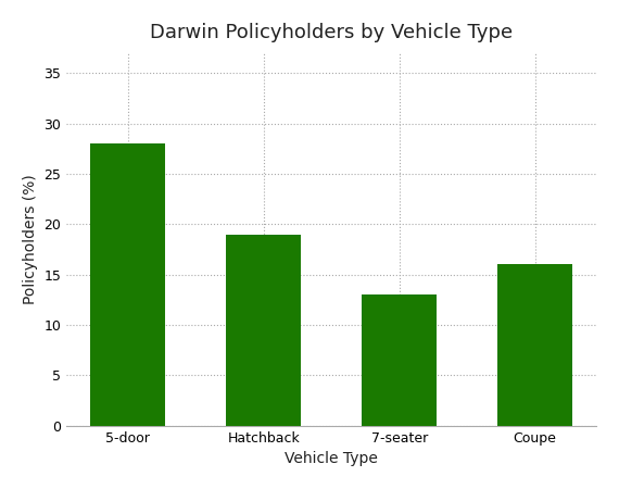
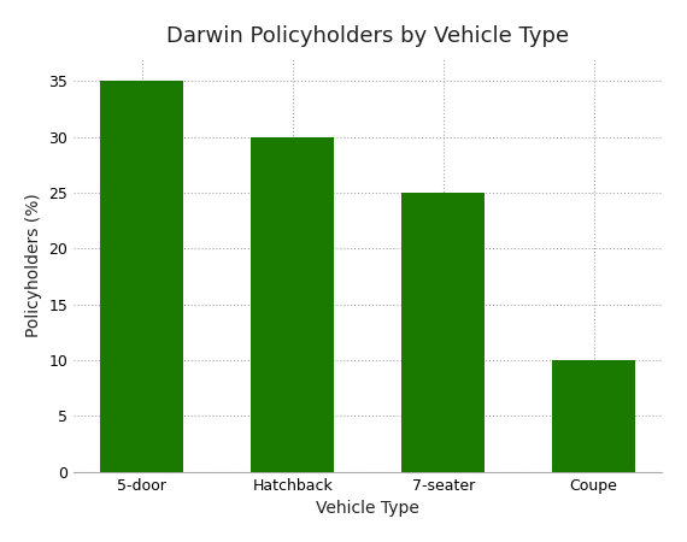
5-door: 28 -> 35
Hatchback: 19 -> 30
7-seater: 13 -> 25
Coupe: 16 -> 10
